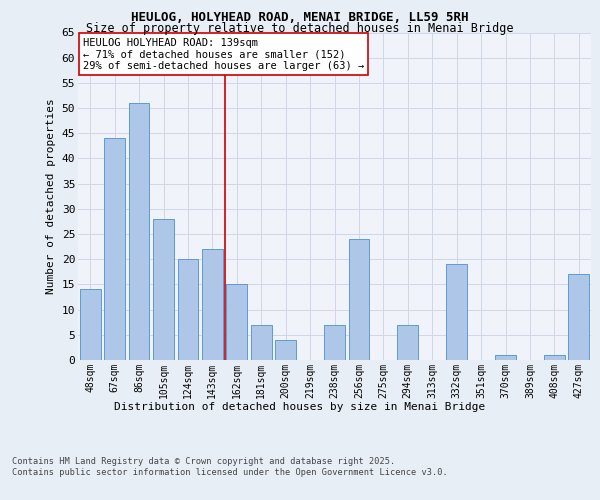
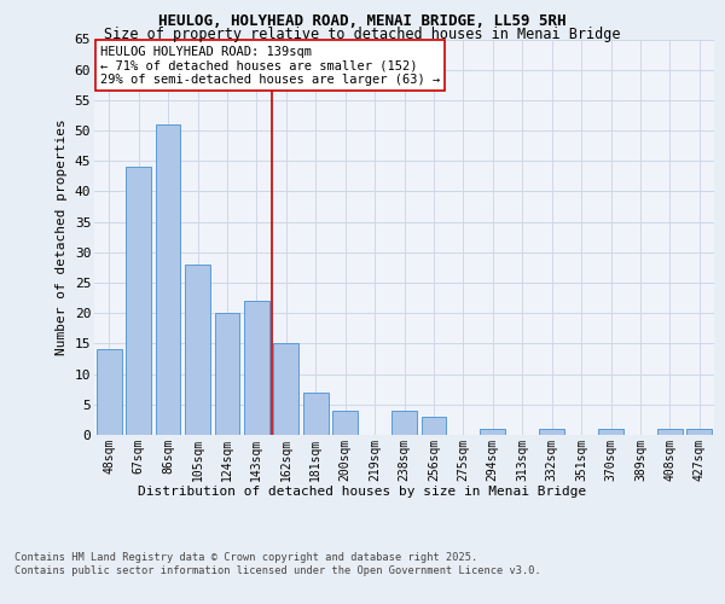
238sqm: 7 -> 4
256sqm: 24 -> 3
294sqm: 7 -> 1
332sqm: 19 -> 1
427sqm: 17 -> 1
